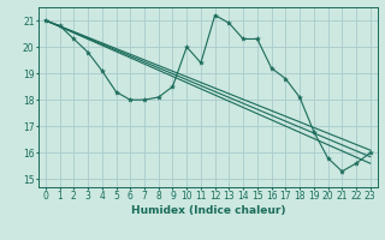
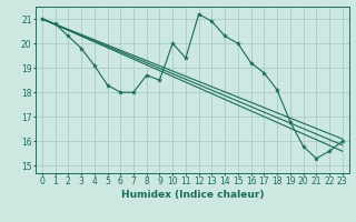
8: 18.1 -> 18.7
15: 20.3 -> 20.0
